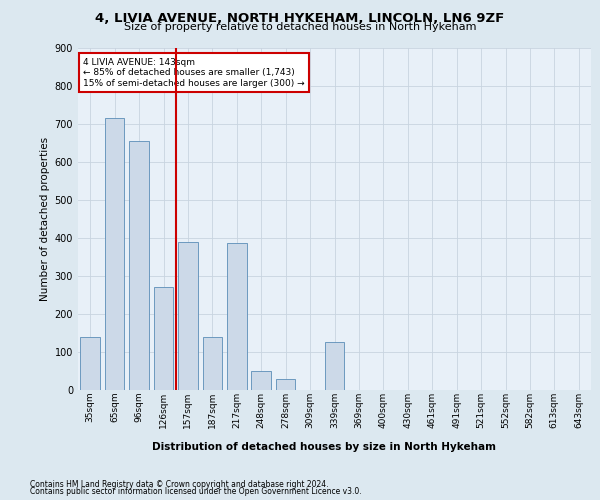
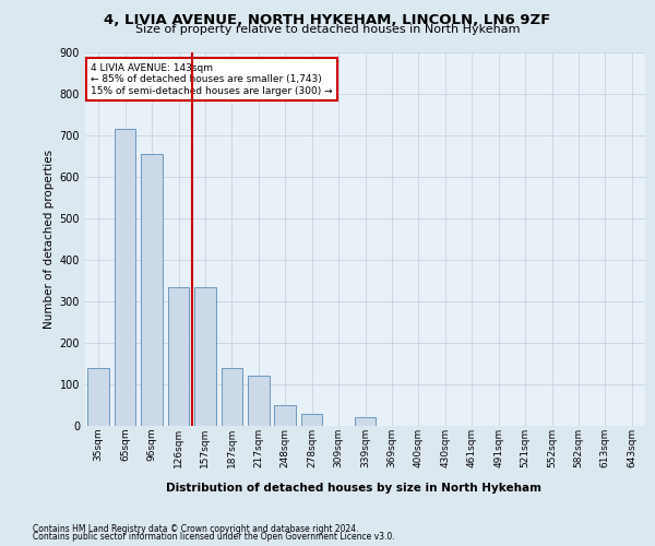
126sqm: 270 -> 335
157sqm: 390 -> 335
217sqm: 385 -> 120
339sqm: 125 -> 20
